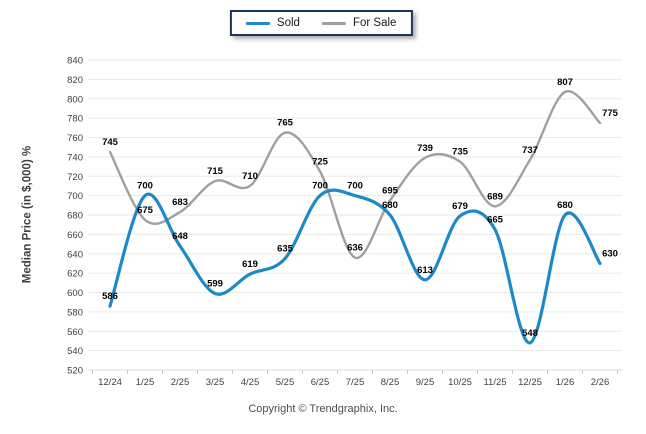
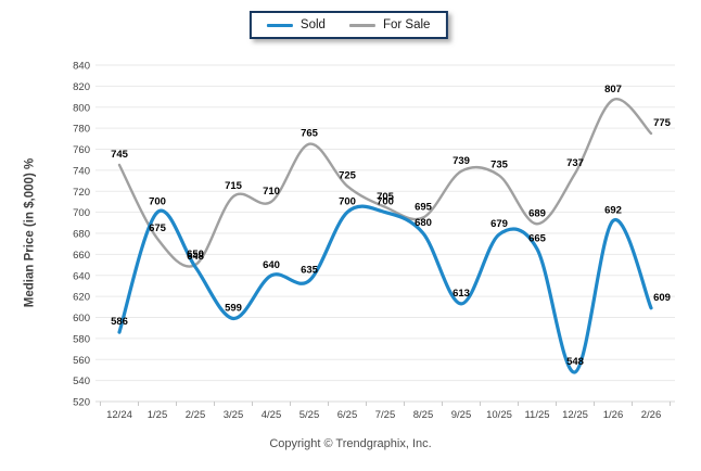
For Sale/2/25: 683 -> 650
Sold/4/25: 619 -> 640
For Sale/7/25: 636 -> 705
Sold/1/26: 680 -> 692
Sold/2/26: 630 -> 609
